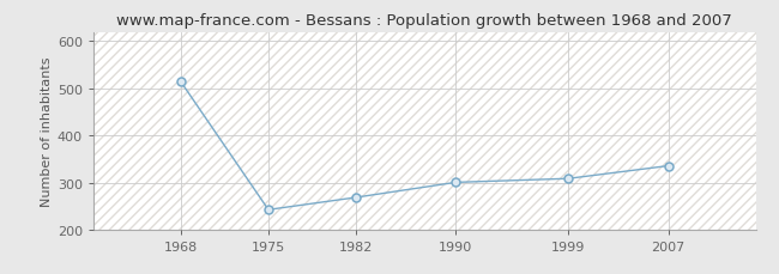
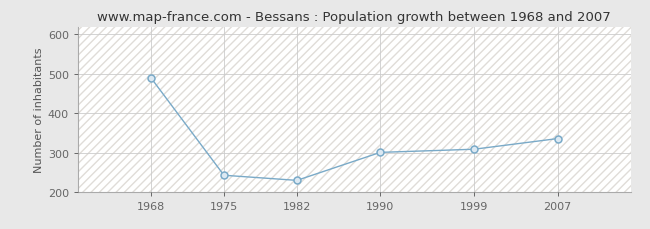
1968: 514 -> 490
1982: 269 -> 230
